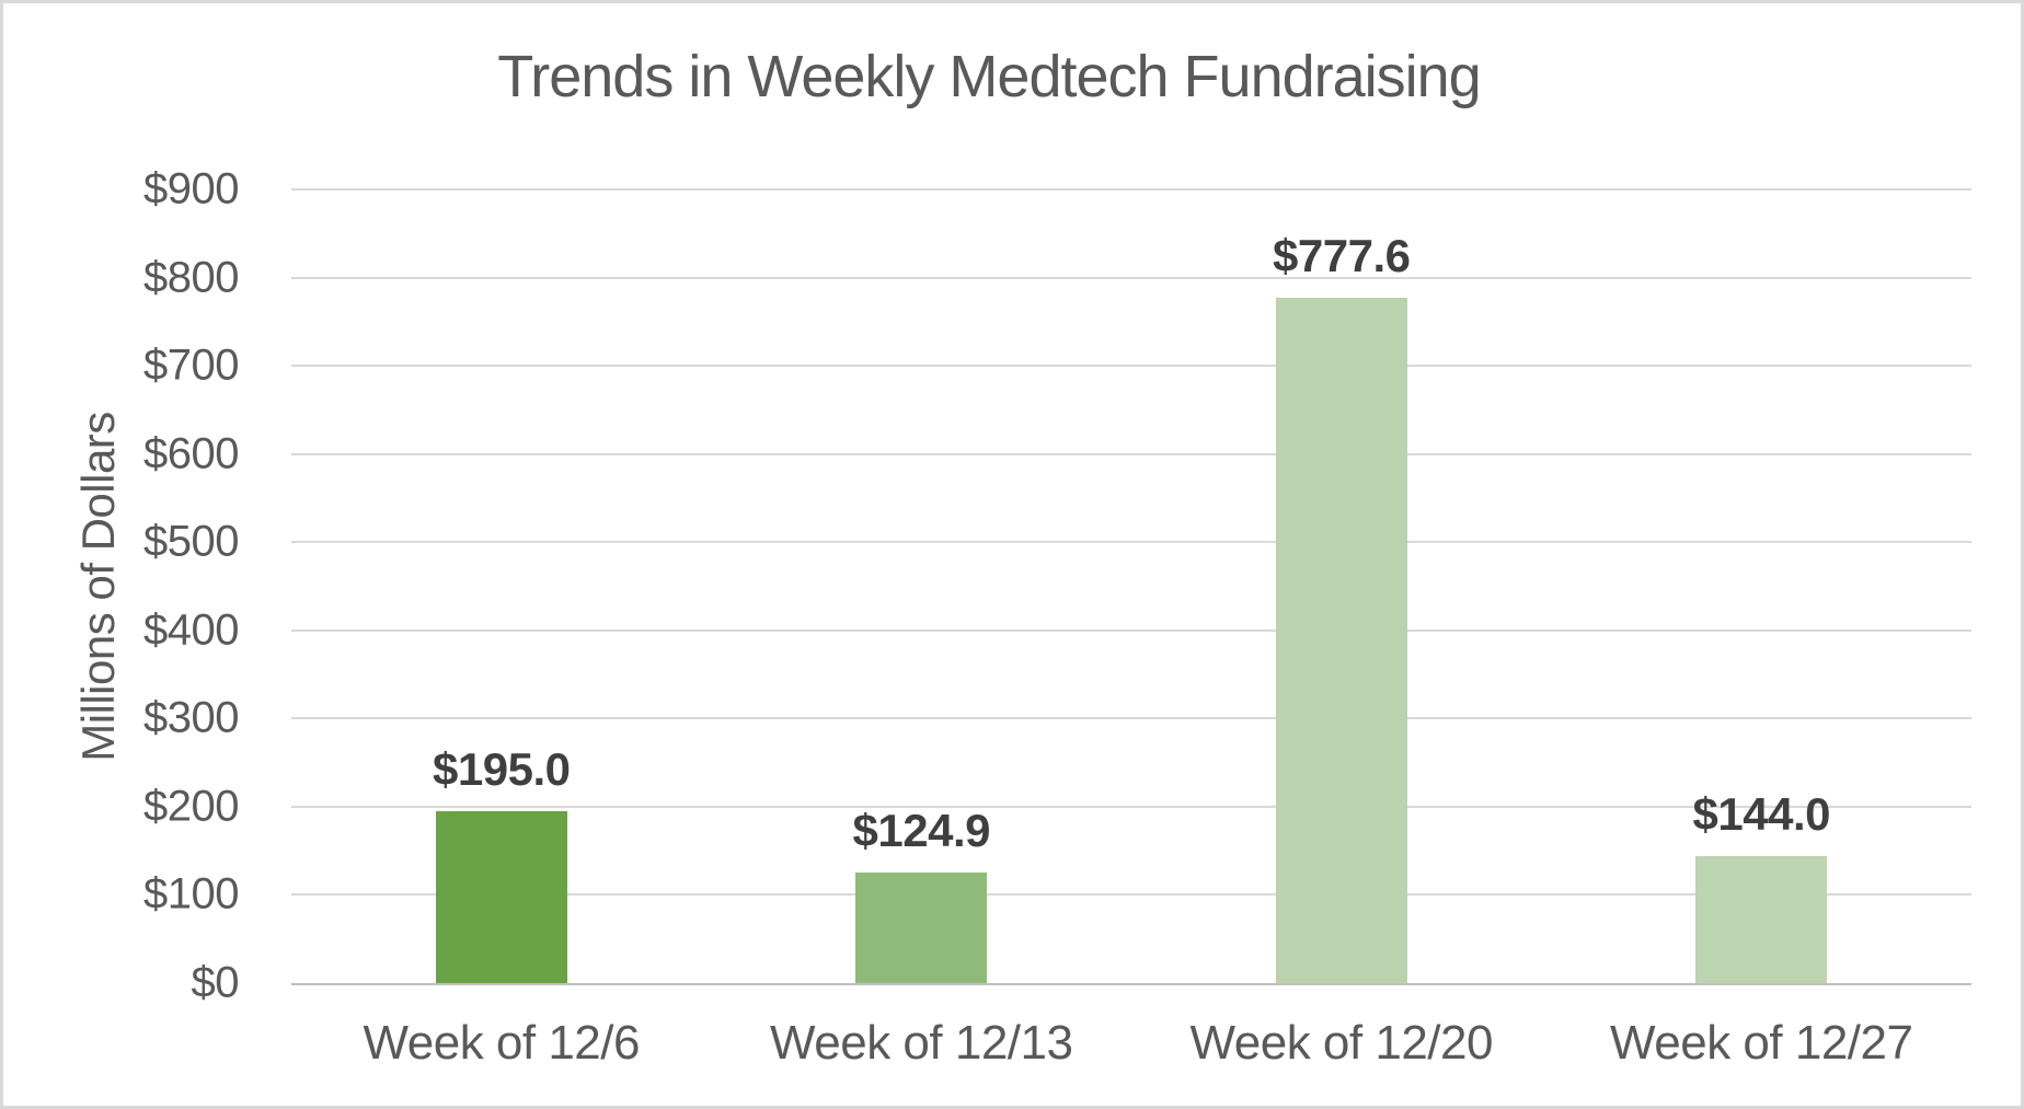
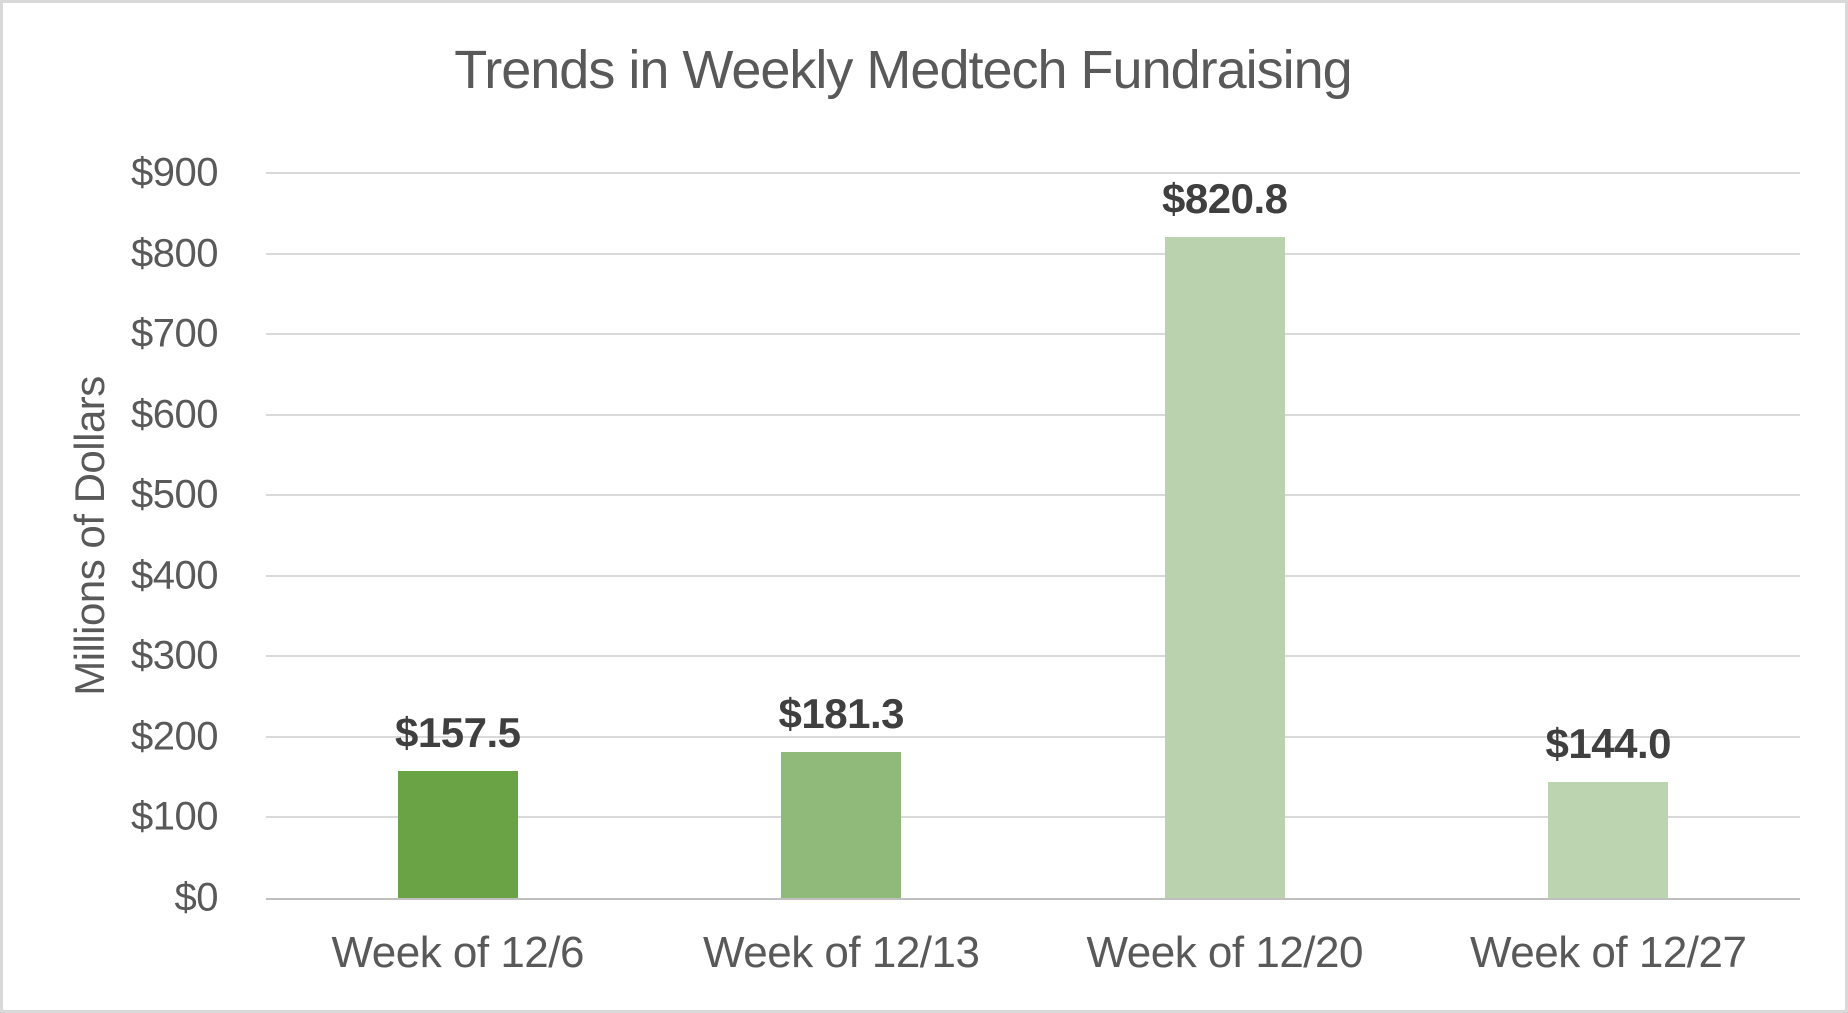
Week of 12/6: $195.0 -> $157.5
Week of 12/13: $124.9 -> $181.3
Week of 12/20: $777.6 -> $820.8
